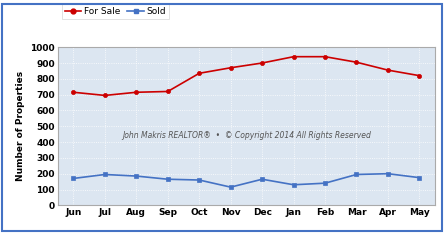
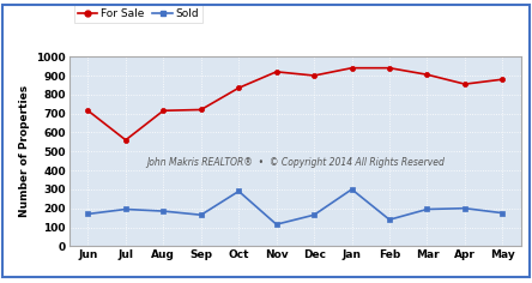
For Sale/Jul: 700 -> 560
Sold/Oct: 160 -> 290
For Sale/Nov: 870 -> 920
Sold/Jan: 130 -> 300
For Sale/May: 820 -> 880
